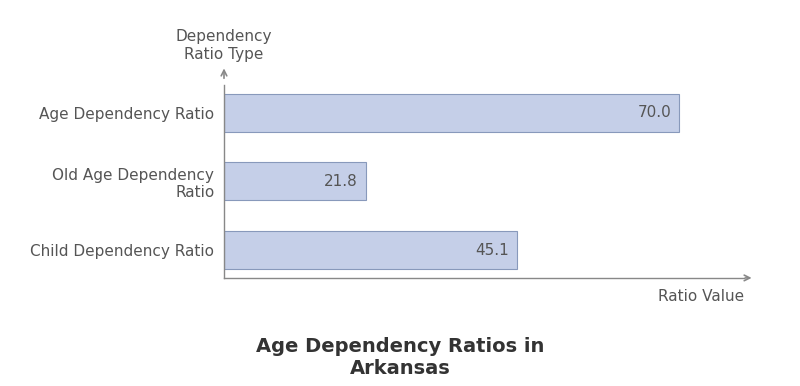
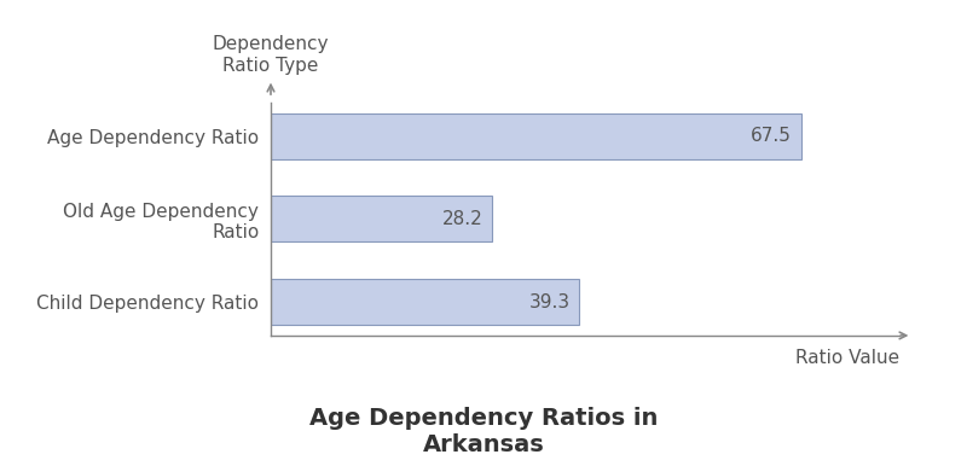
Age Dependency Ratio: 70.0 -> 67.5
Old Age Dependency Ratio: 21.8 -> 28.2
Child Dependency Ratio: 45.1 -> 39.3
